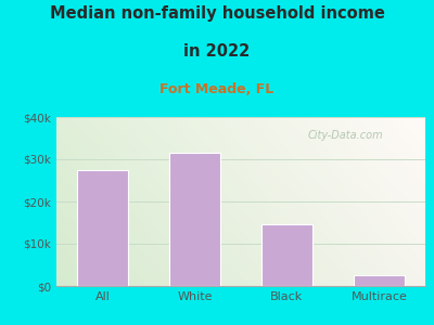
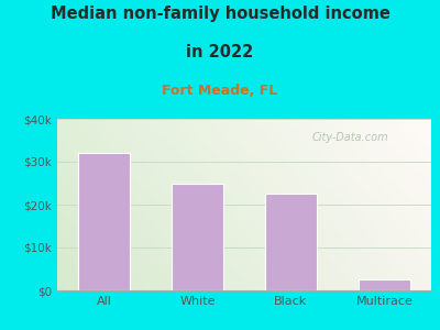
All: $27.5k -> $32.0k
White: $31.5k -> $25.0k
Black: $14.5k -> $22.5k
